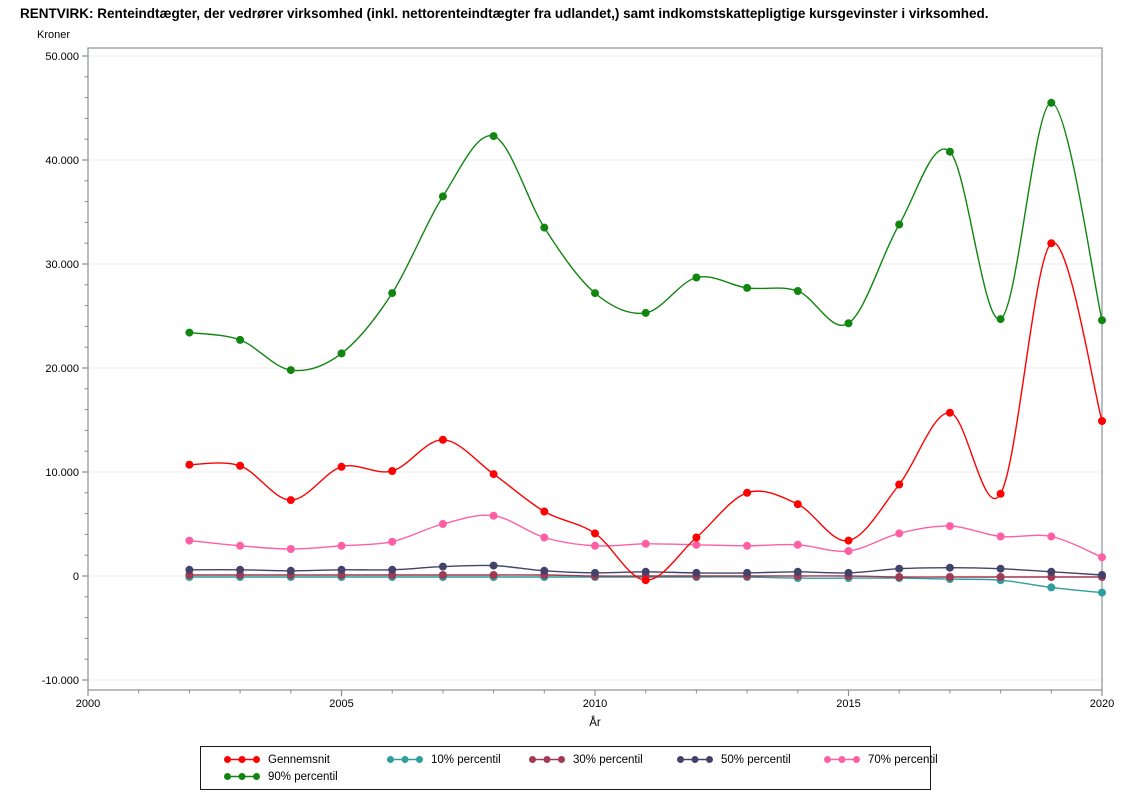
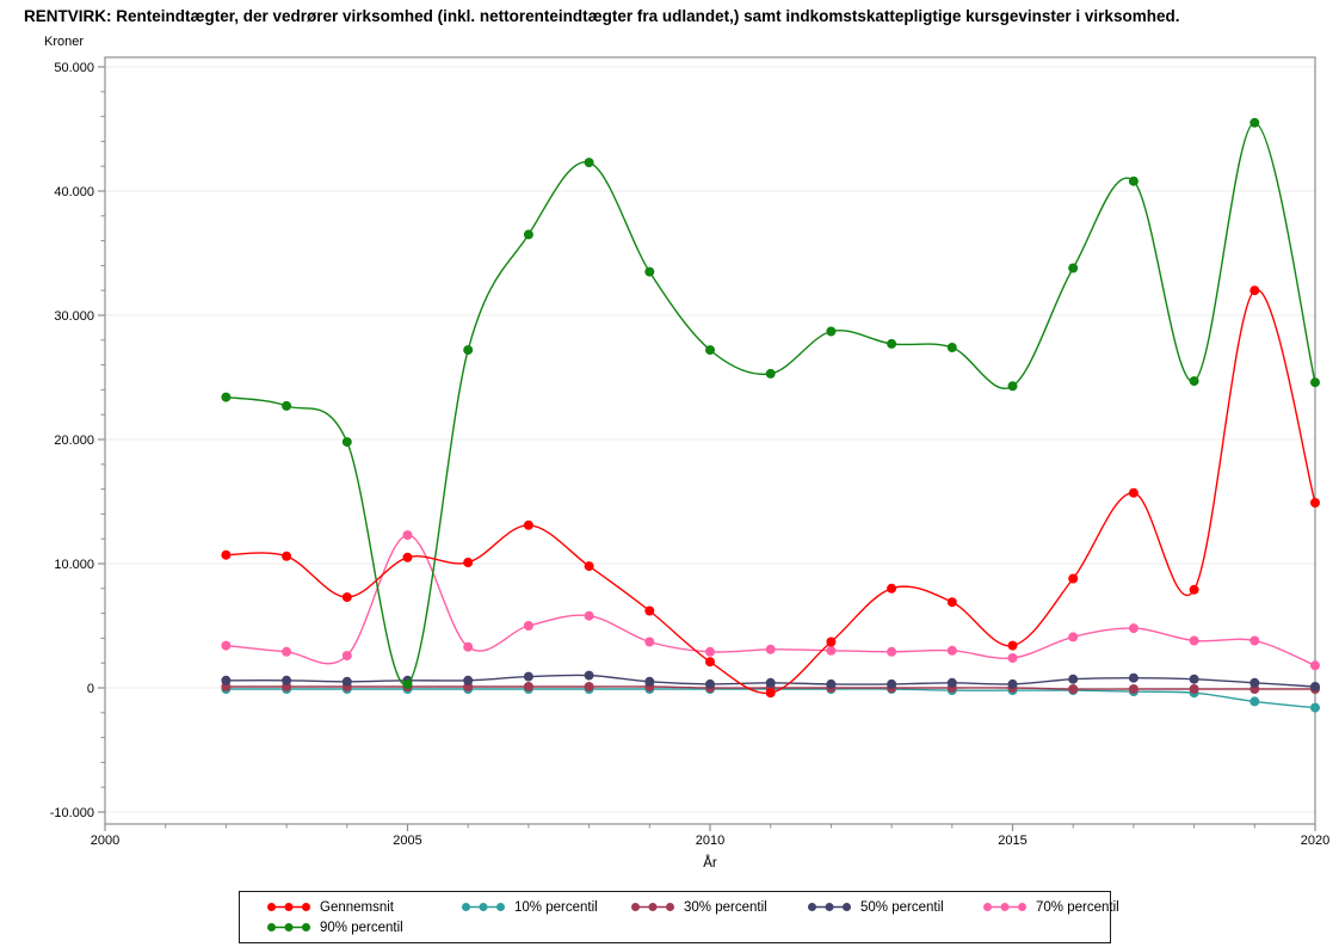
70% percentil/2005: 2900 -> 12300
90% percentil/2005: 21400 -> 300
Gennemsnit/2010: 4100 -> 2100
